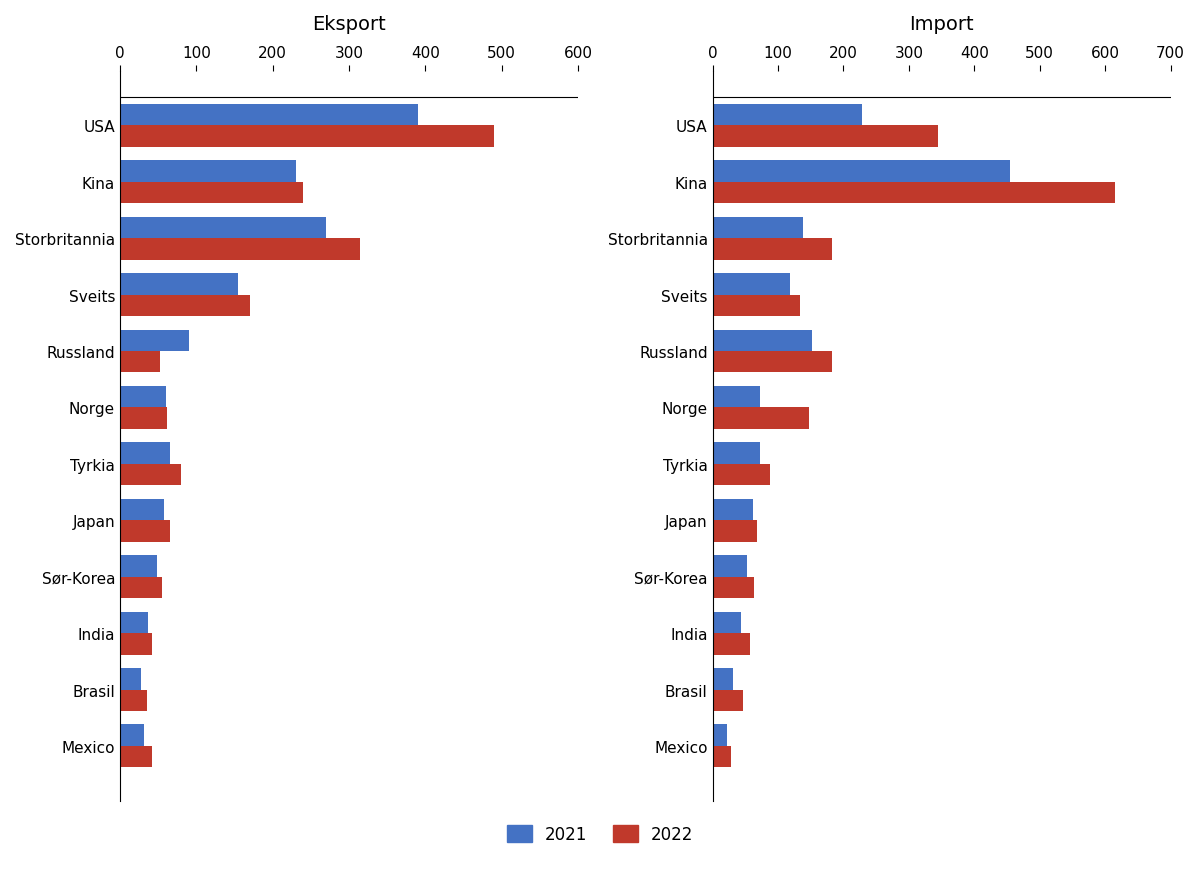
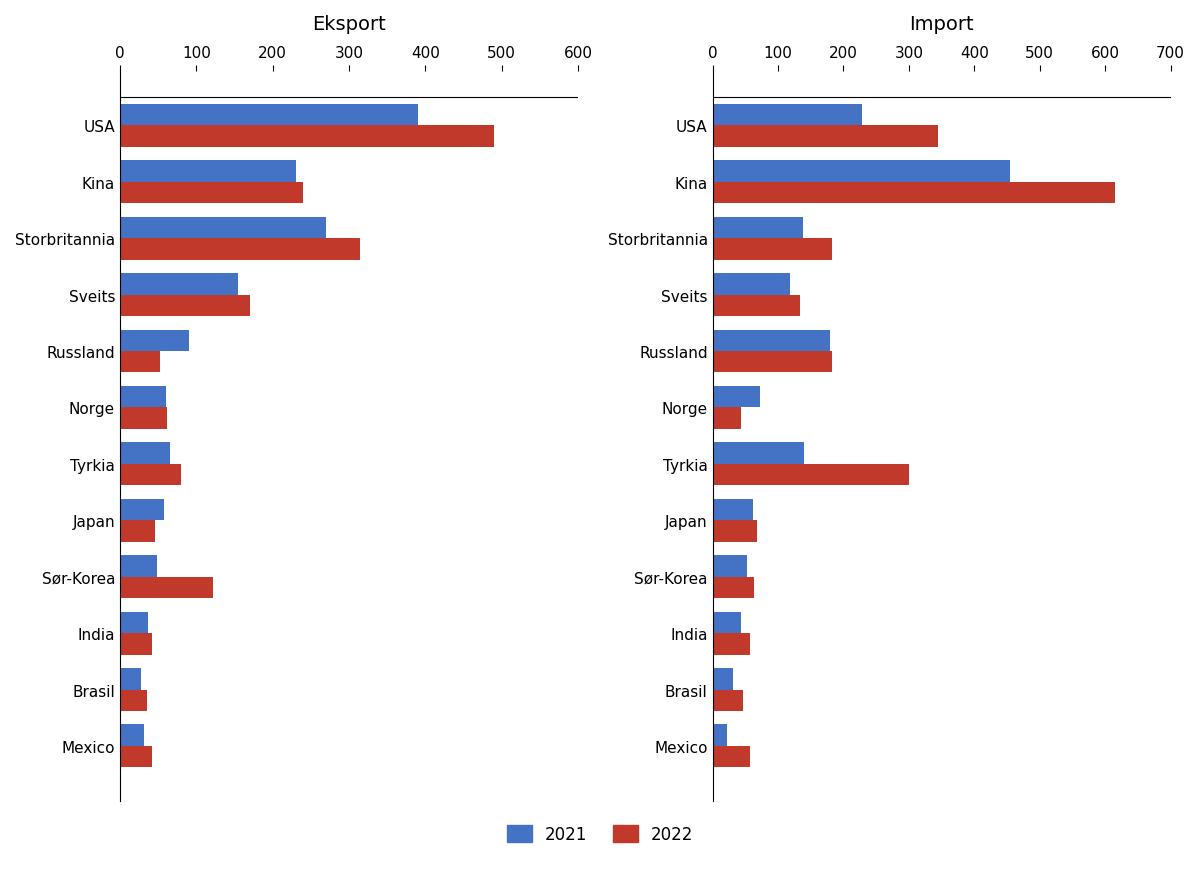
Eksport/2022/Japan: 65 -> 46
Eksport/2022/Sør-Korea: 55 -> 122
Import/2021/Russland: 152 -> 180
Import/2022/Norge: 148 -> 44
Import/2021/Tyrkia: 72 -> 140
Import/2022/Tyrkia: 88 -> 300
Import/2022/Mexico: 28 -> 58
